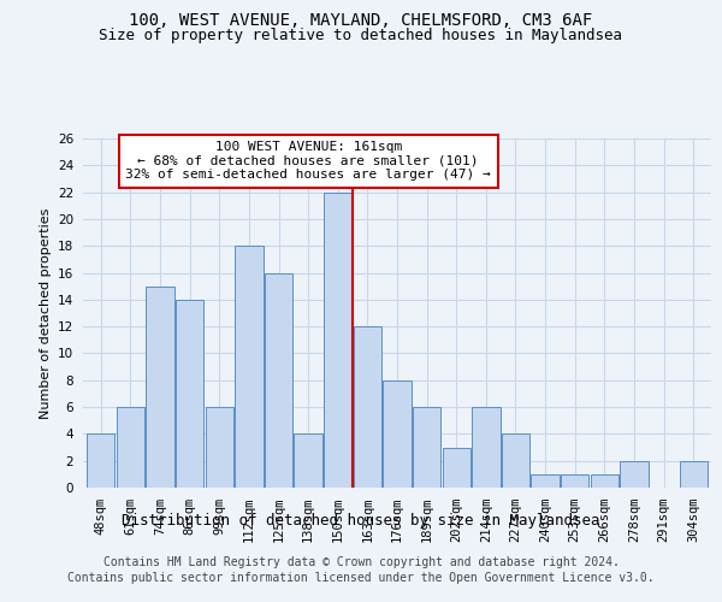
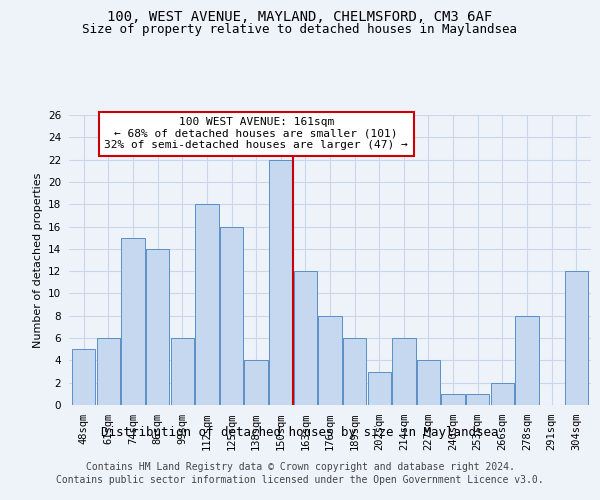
48sqm: 4 -> 5
266sqm: 1 -> 2
278sqm: 2 -> 8
304sqm: 2 -> 12
